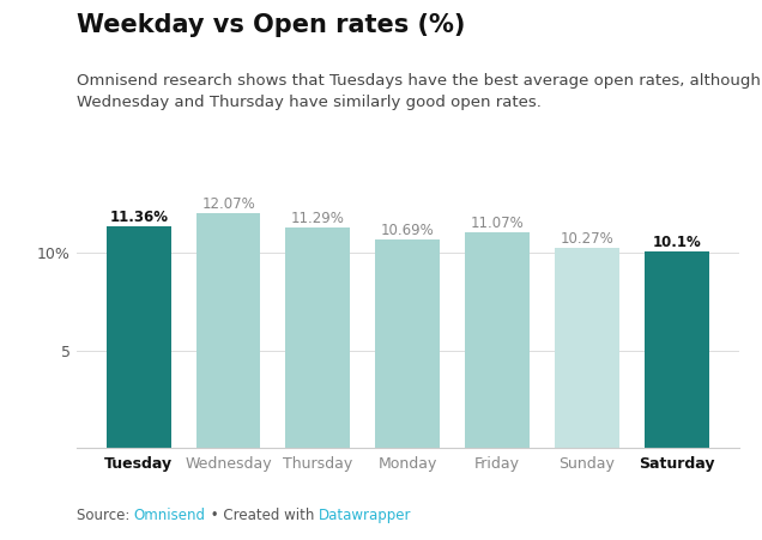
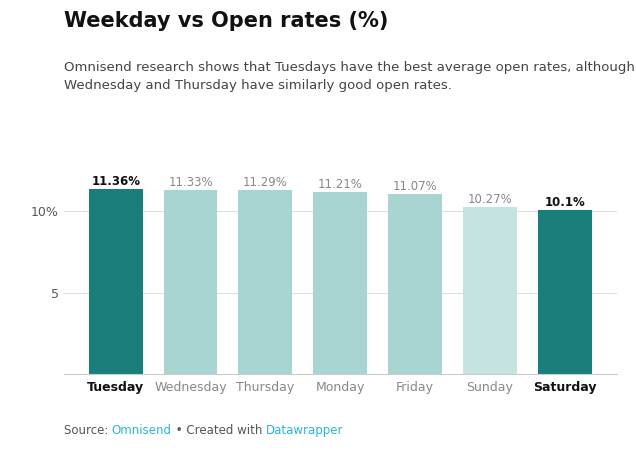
Wednesday: 12.07% -> 11.33%
Monday: 10.69% -> 11.21%
